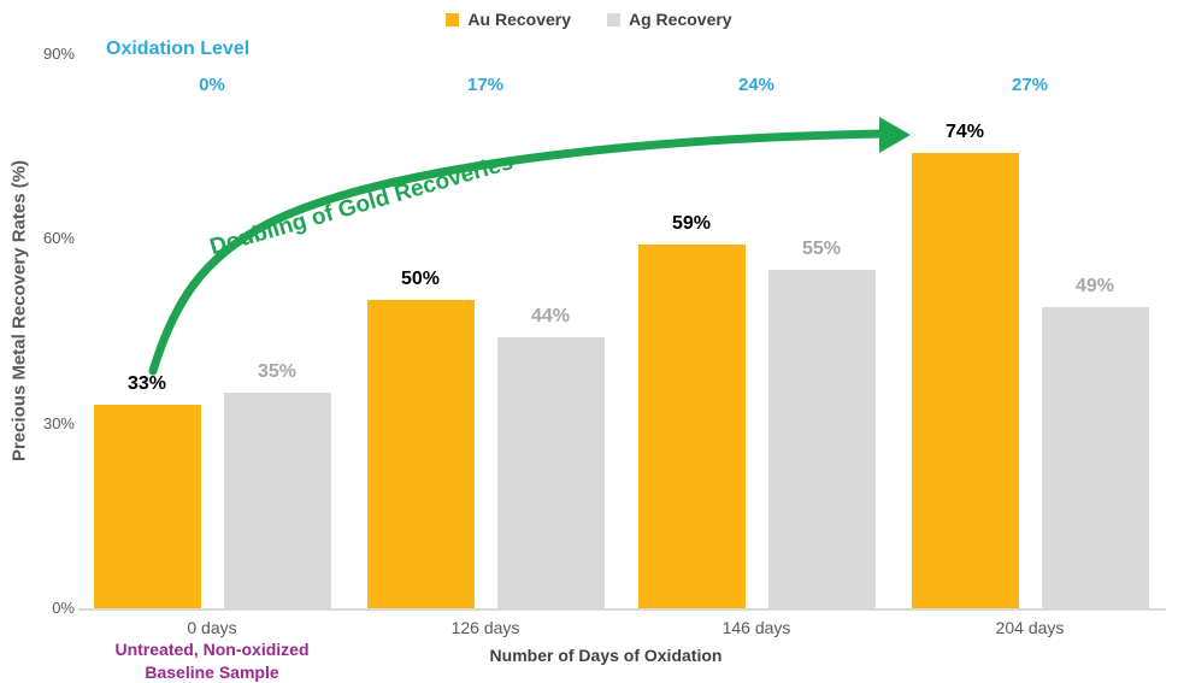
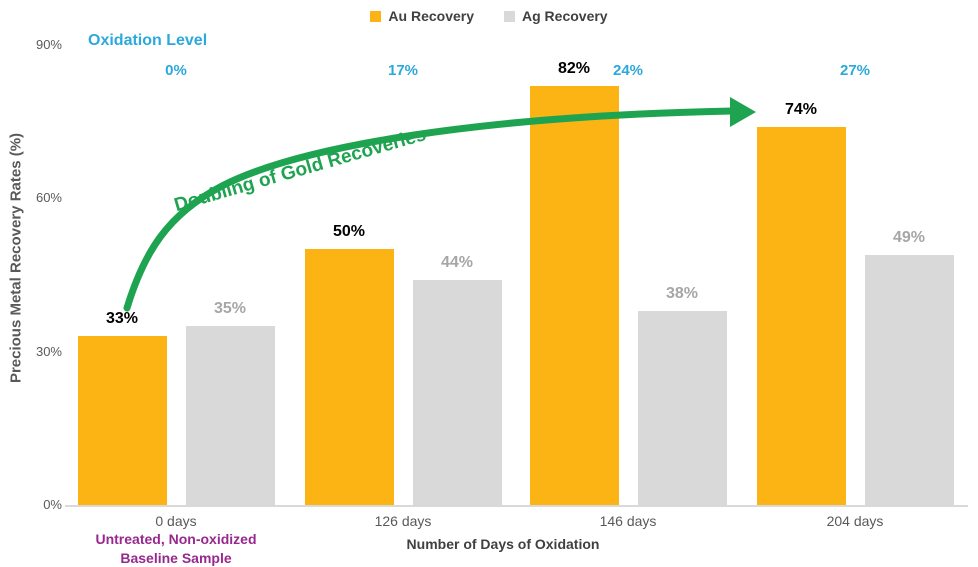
Au Recovery/146 days: 59% -> 82%
Ag Recovery/146 days: 55% -> 38%
